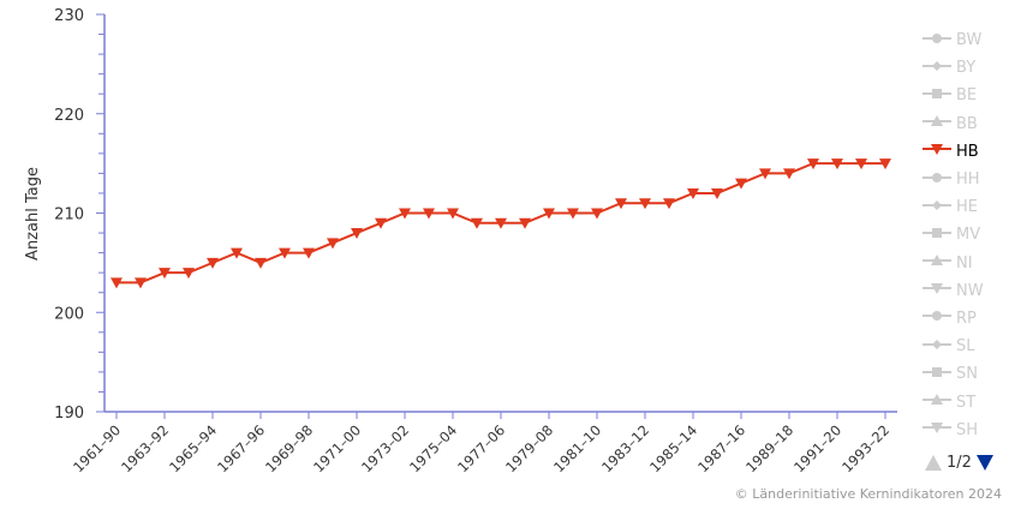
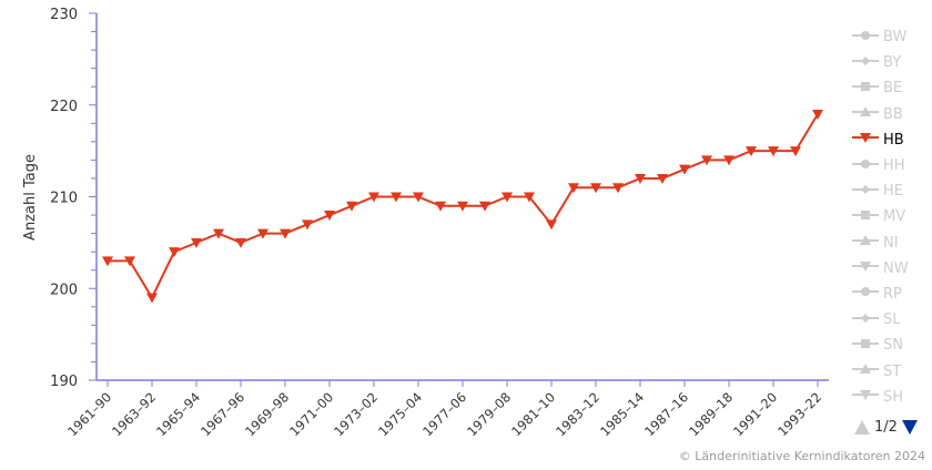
1963–92: 204 -> 199
1981–10: 210 -> 207
1993–22: 215 -> 219
